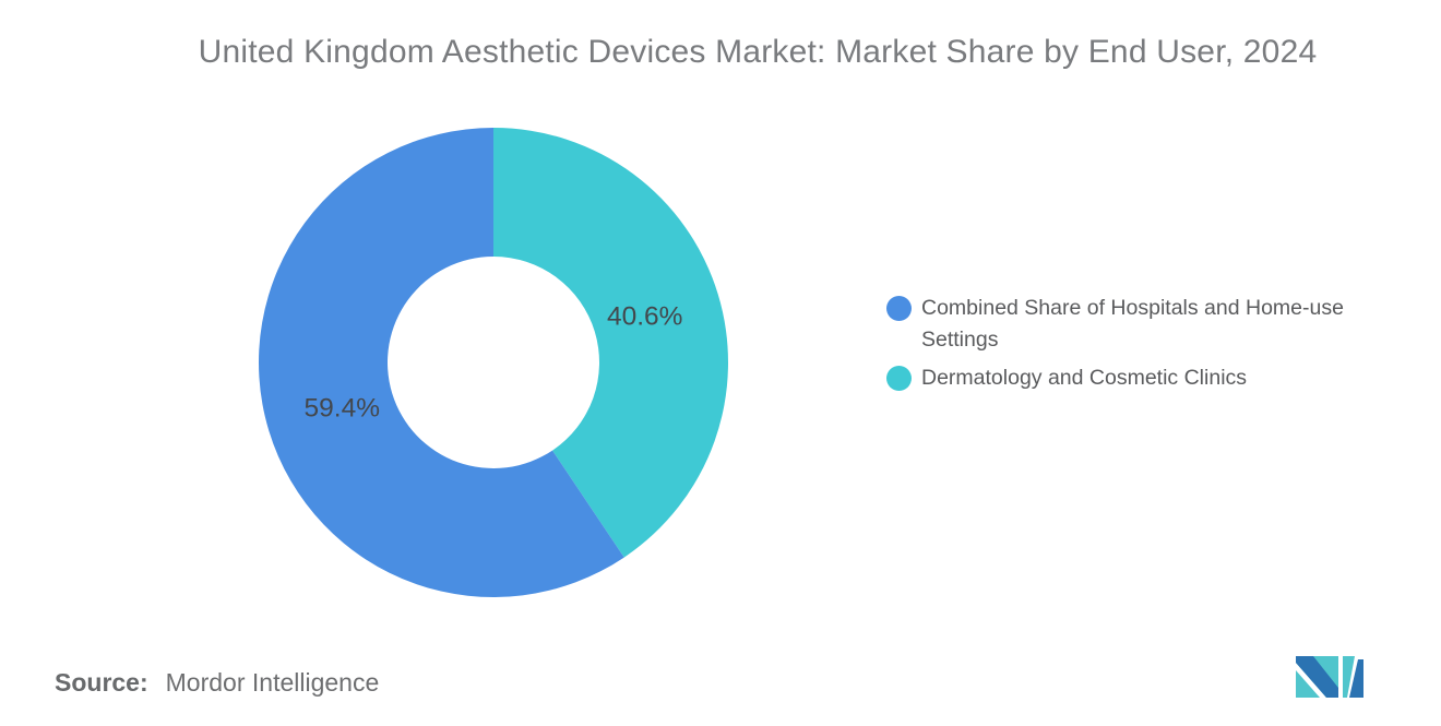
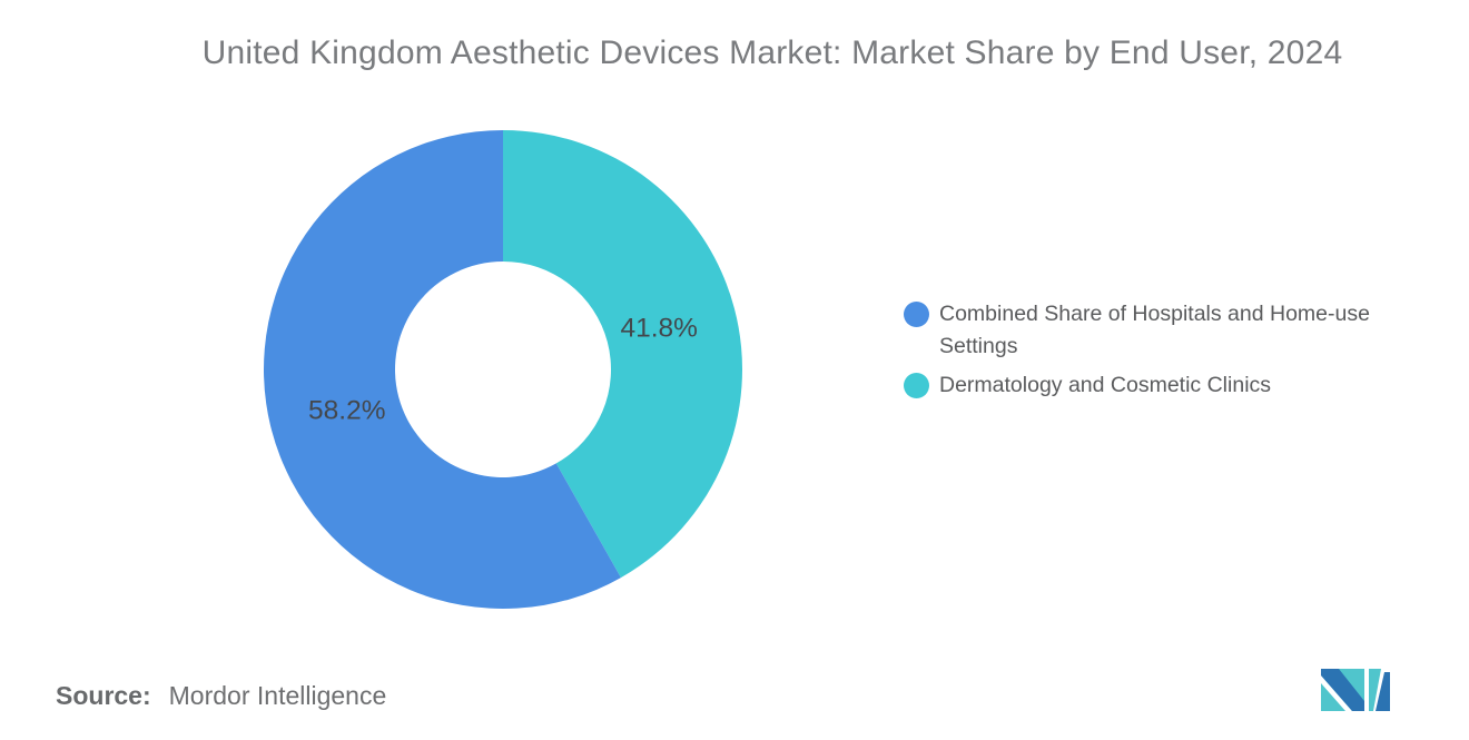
Combined Share of Hospitals and Home-use Settings: 59.4% -> 58.2%
Dermatology and Cosmetic Clinics: 40.6% -> 41.8%
